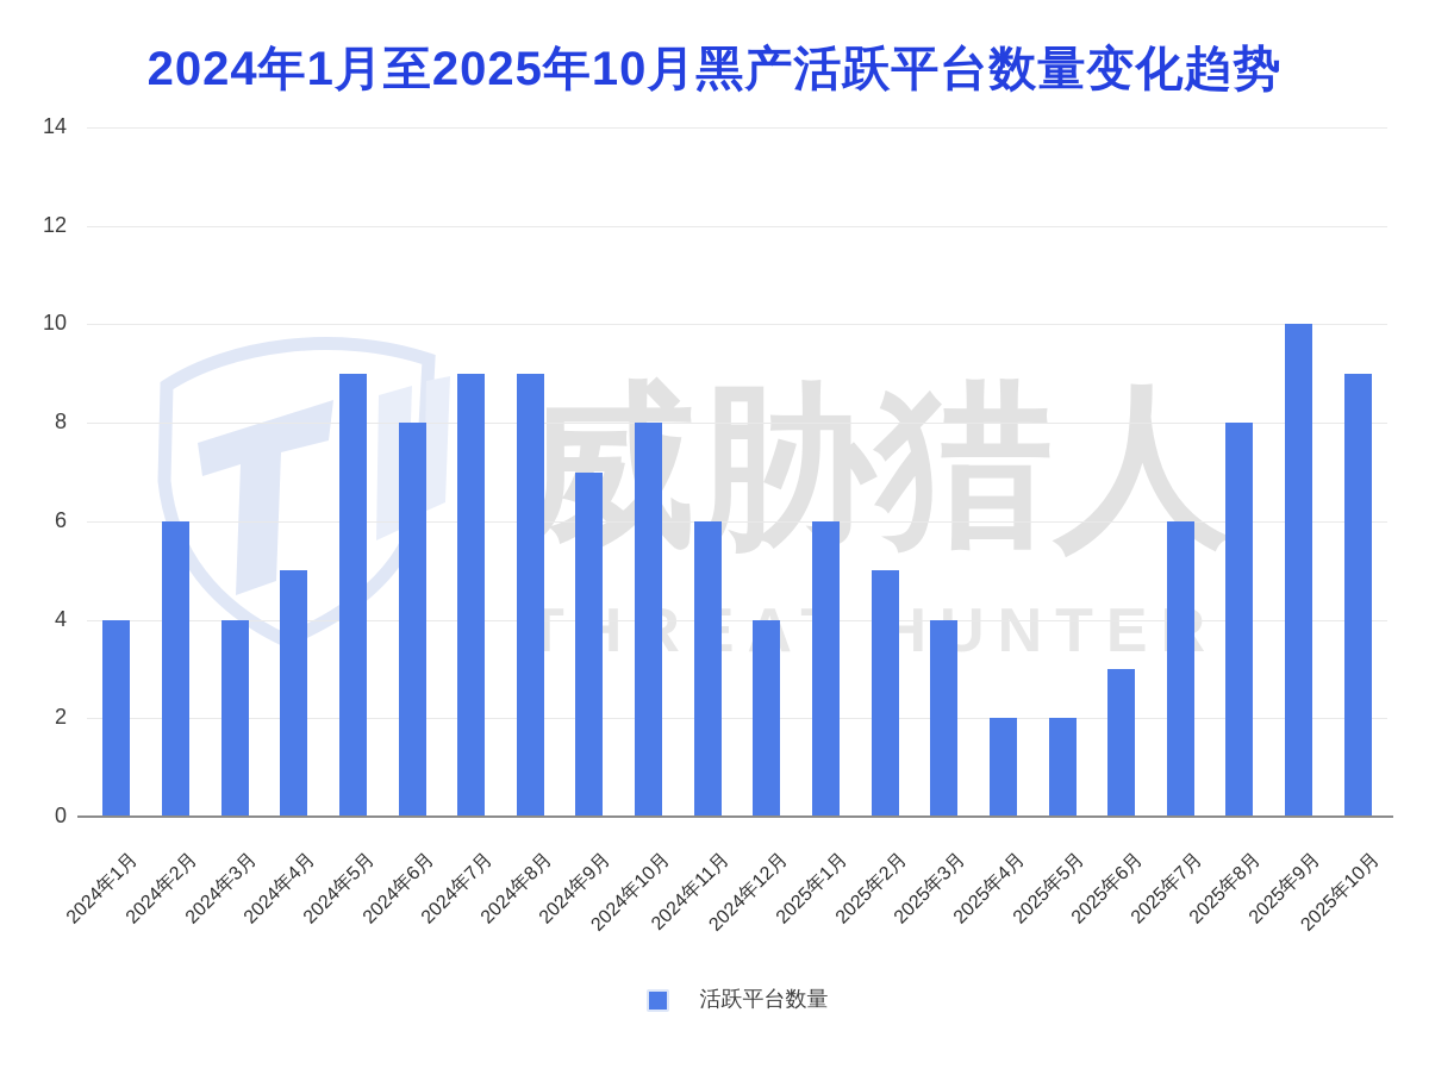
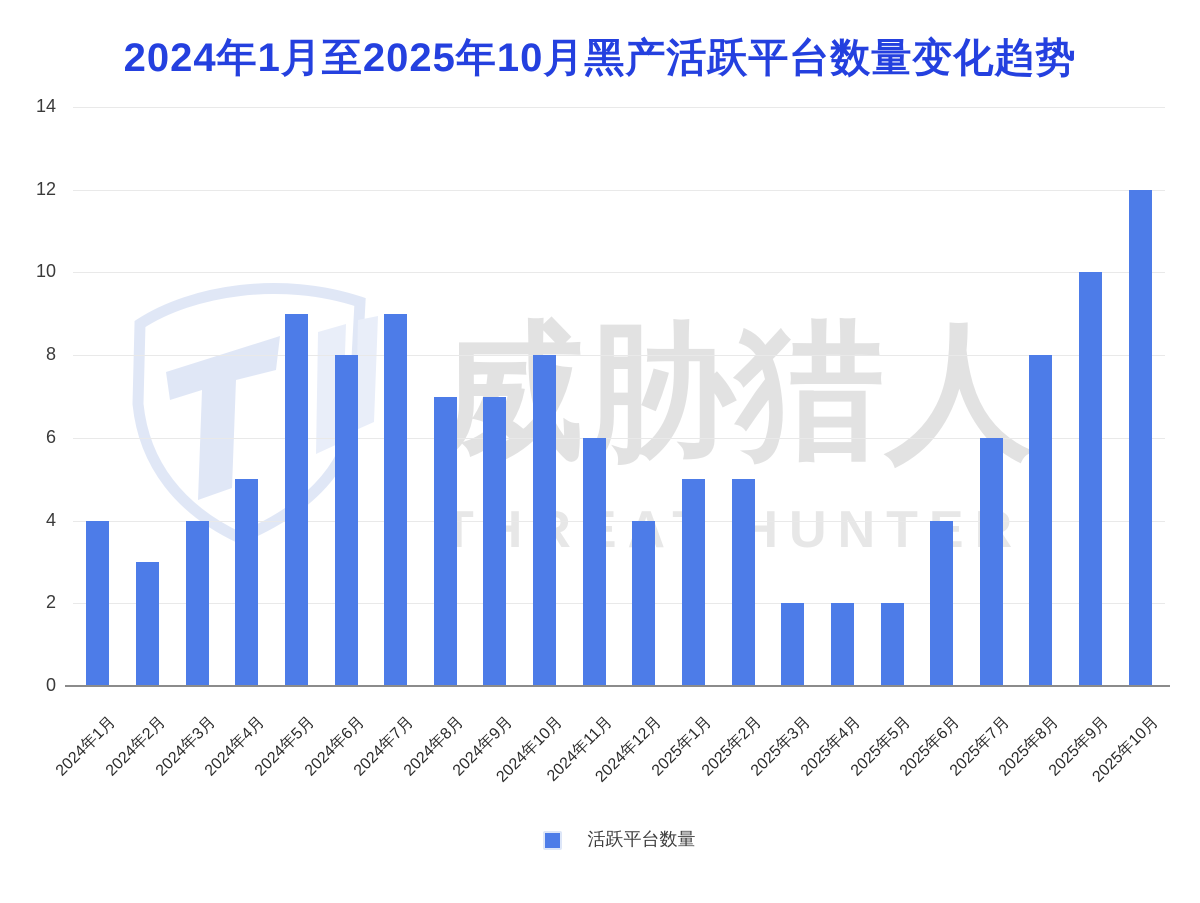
2024年2月: 6 -> 3
2024年8月: 9 -> 7
2025年1月: 6 -> 5
2025年3月: 4 -> 2
2025年6月: 3 -> 4
2025年10月: 9 -> 12
